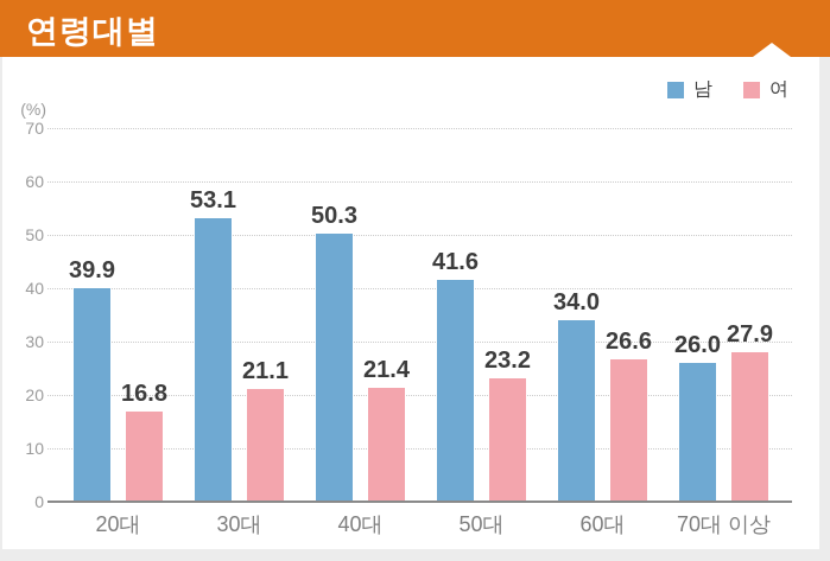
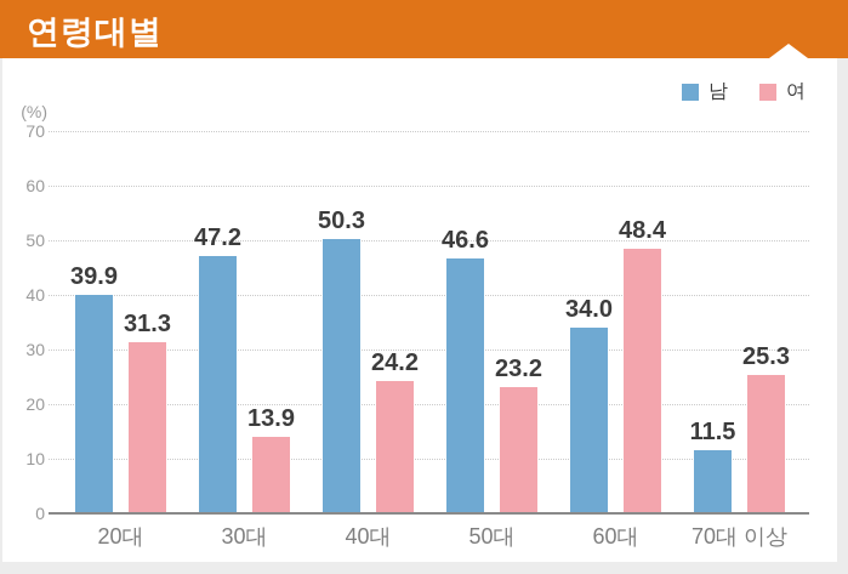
여/20대: 16.8 -> 31.3
남/30대: 53.1 -> 47.2
여/30대: 21.1 -> 13.9
여/40대: 21.4 -> 24.2
남/50대: 41.6 -> 46.6
여/60대: 26.6 -> 48.4
남/70대 이상: 26.0 -> 11.5
여/70대 이상: 27.9 -> 25.3
